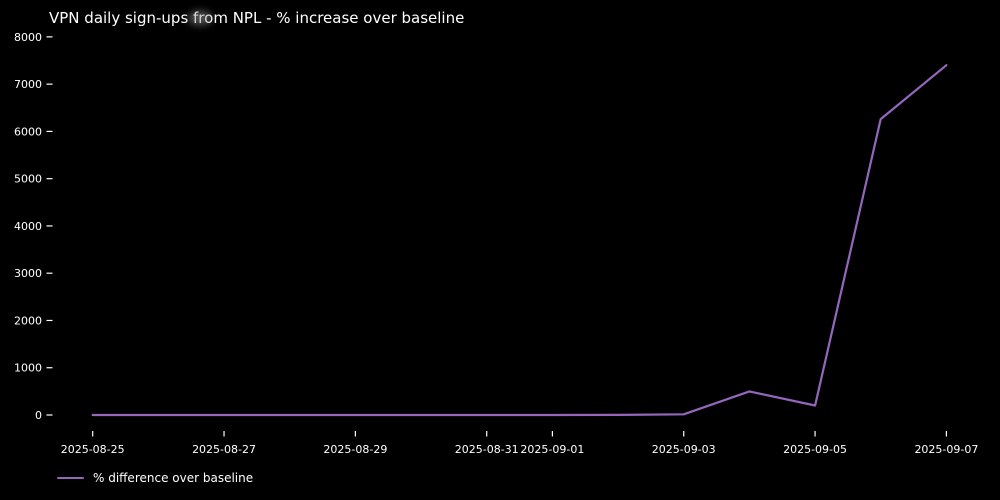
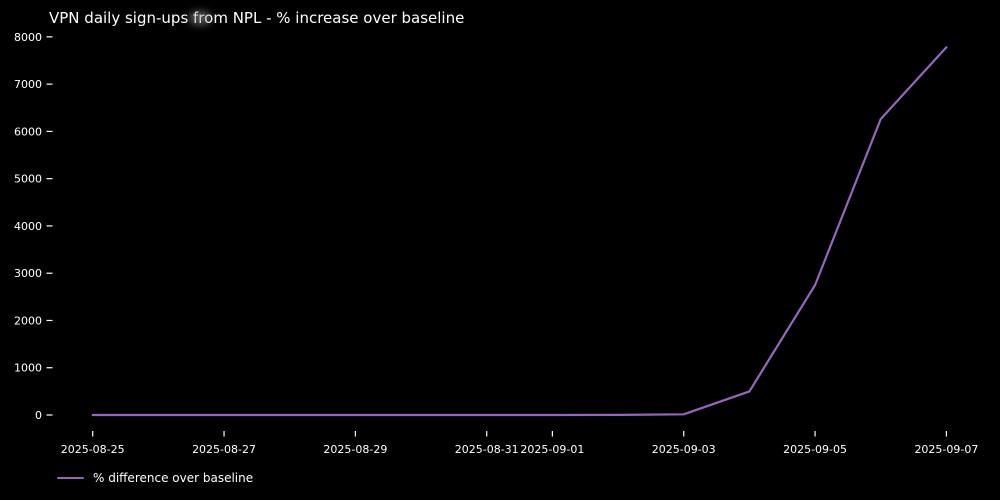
2025-09-05: 200 -> 2800
2025-09-07: 7400 -> 7800
